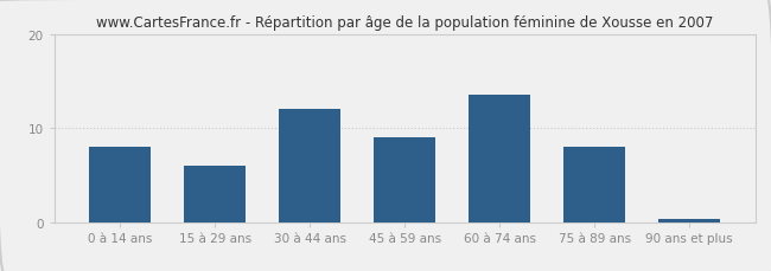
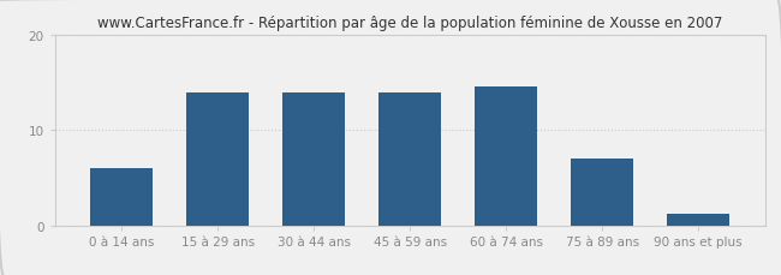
0 à 14 ans: 8.0 -> 6.0
15 à 29 ans: 6.0 -> 14.0
30 à 44 ans: 12.0 -> 14.0
45 à 59 ans: 9.0 -> 14.0
60 à 74 ans: 13.5 -> 14.6
75 à 89 ans: 8.0 -> 7.0
90 ans et plus: 0.3 -> 1.2
